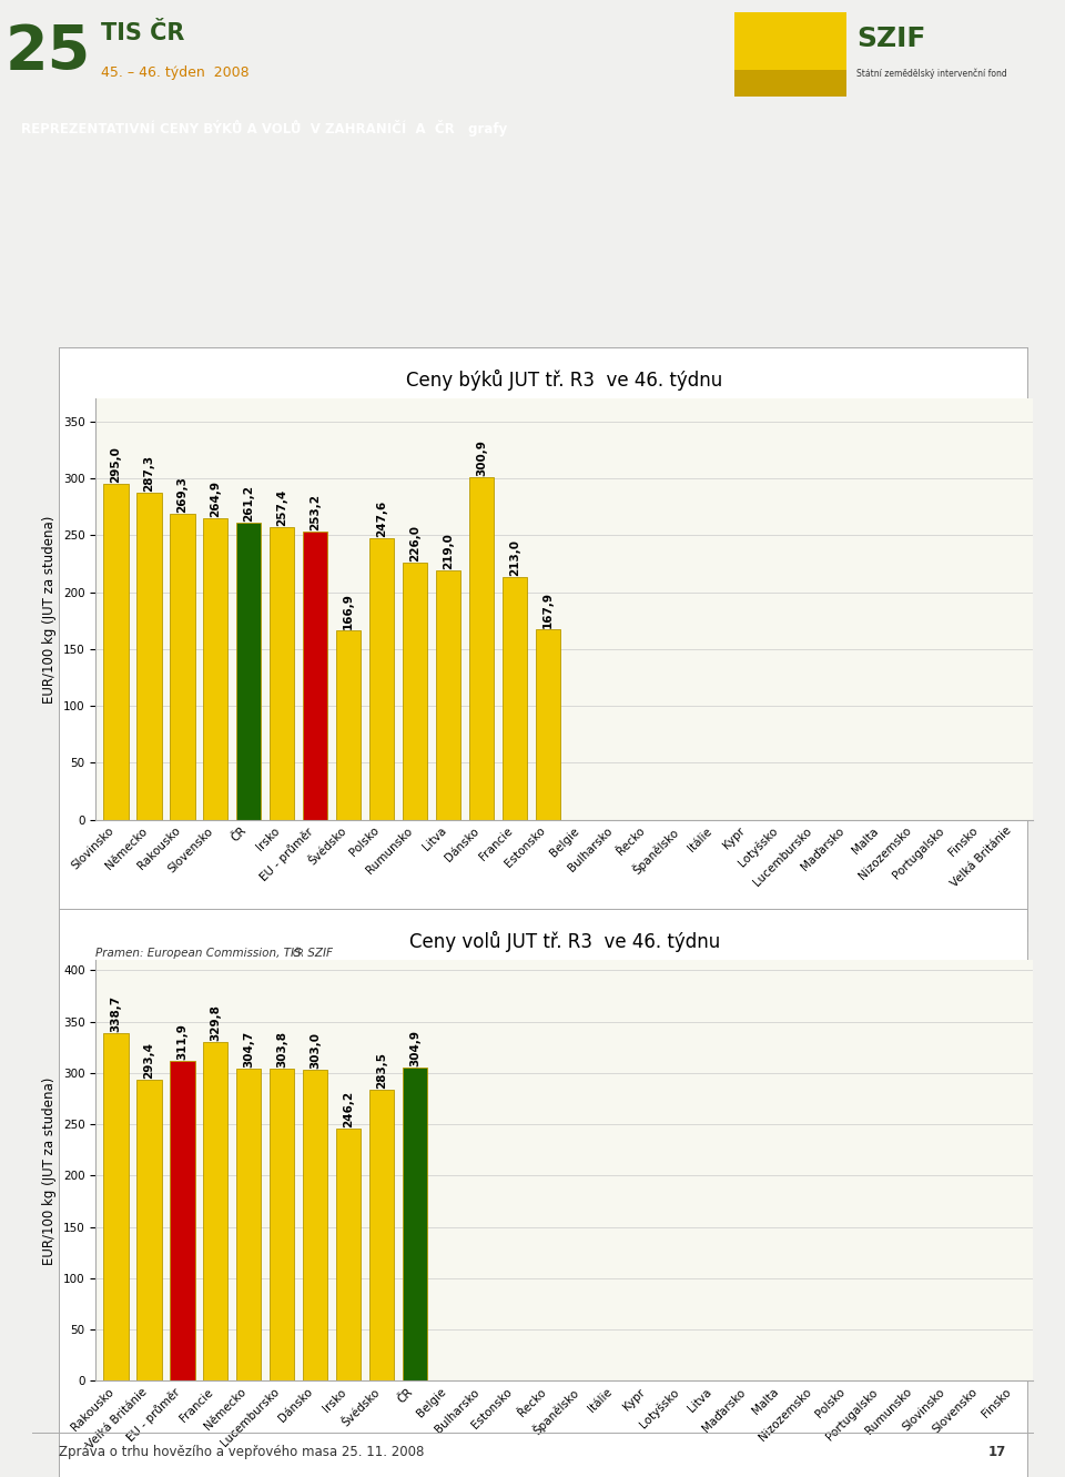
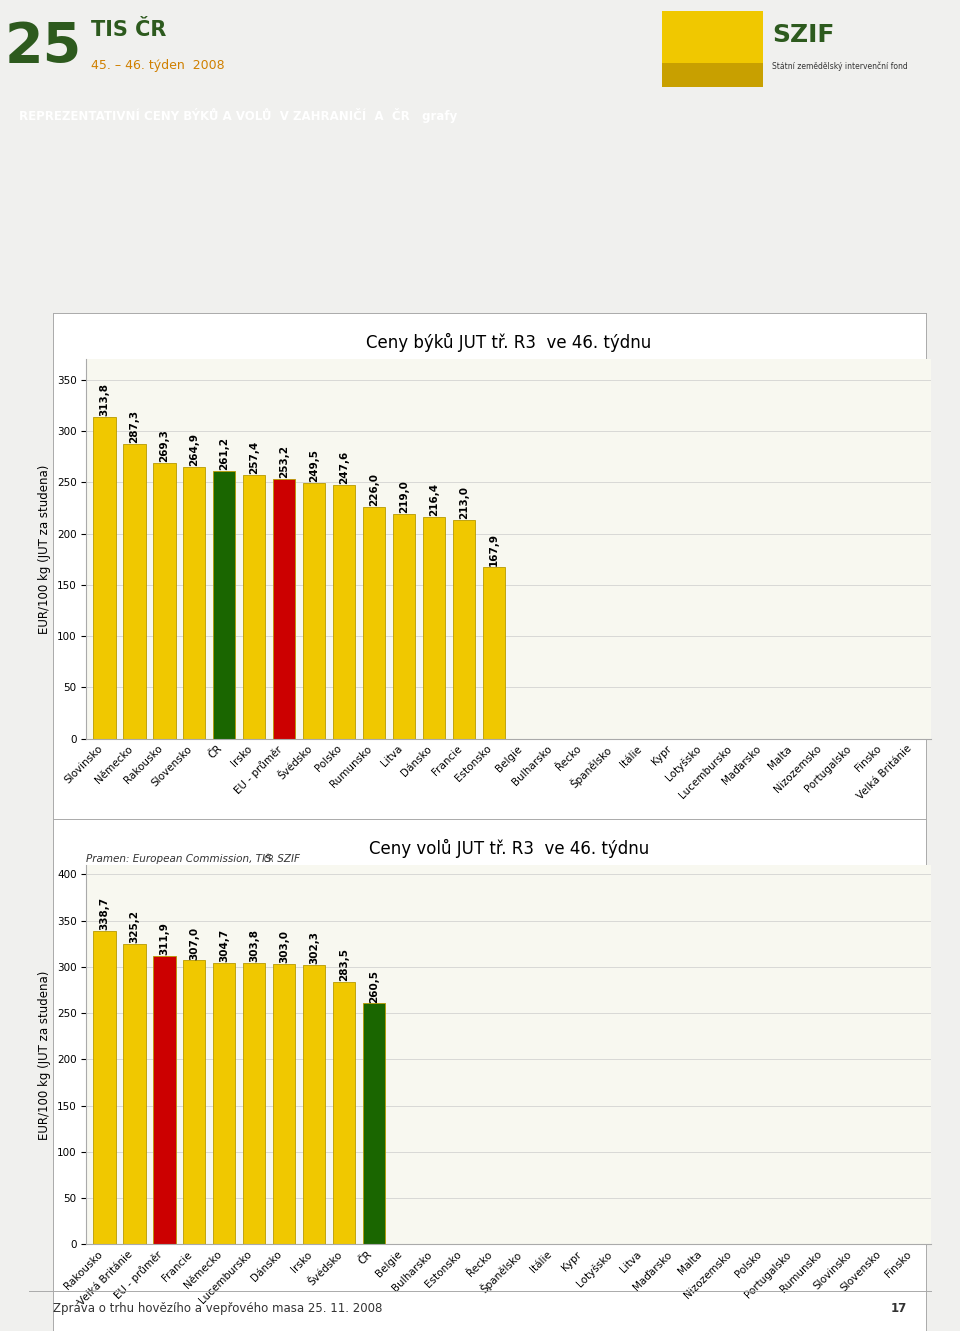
Ceny býků JUT tř. R3 ve 46. týdnu/Slovinsko: 295,0 -> 313,8
Ceny býků JUT tř. R3 ve 46. týdnu/Švédsko: 166,9 -> 249,5
Ceny býků JUT tř. R3 ve 46. týdnu/Dánsko: 300,9 -> 216,4
Ceny volů JUT tř. R3 ve 46. týdnu/Velká Británie: 293,4 -> 325,2
Ceny volů JUT tř. R3 ve 46. týdnu/Francie: 329,8 -> 307,0
Ceny volů JUT tř. R3 ve 46. týdnu/Irsko: 246,2 -> 302,3
Ceny volů JUT tř. R3 ve 46. týdnu/ČR: 304,9 -> 260,5
